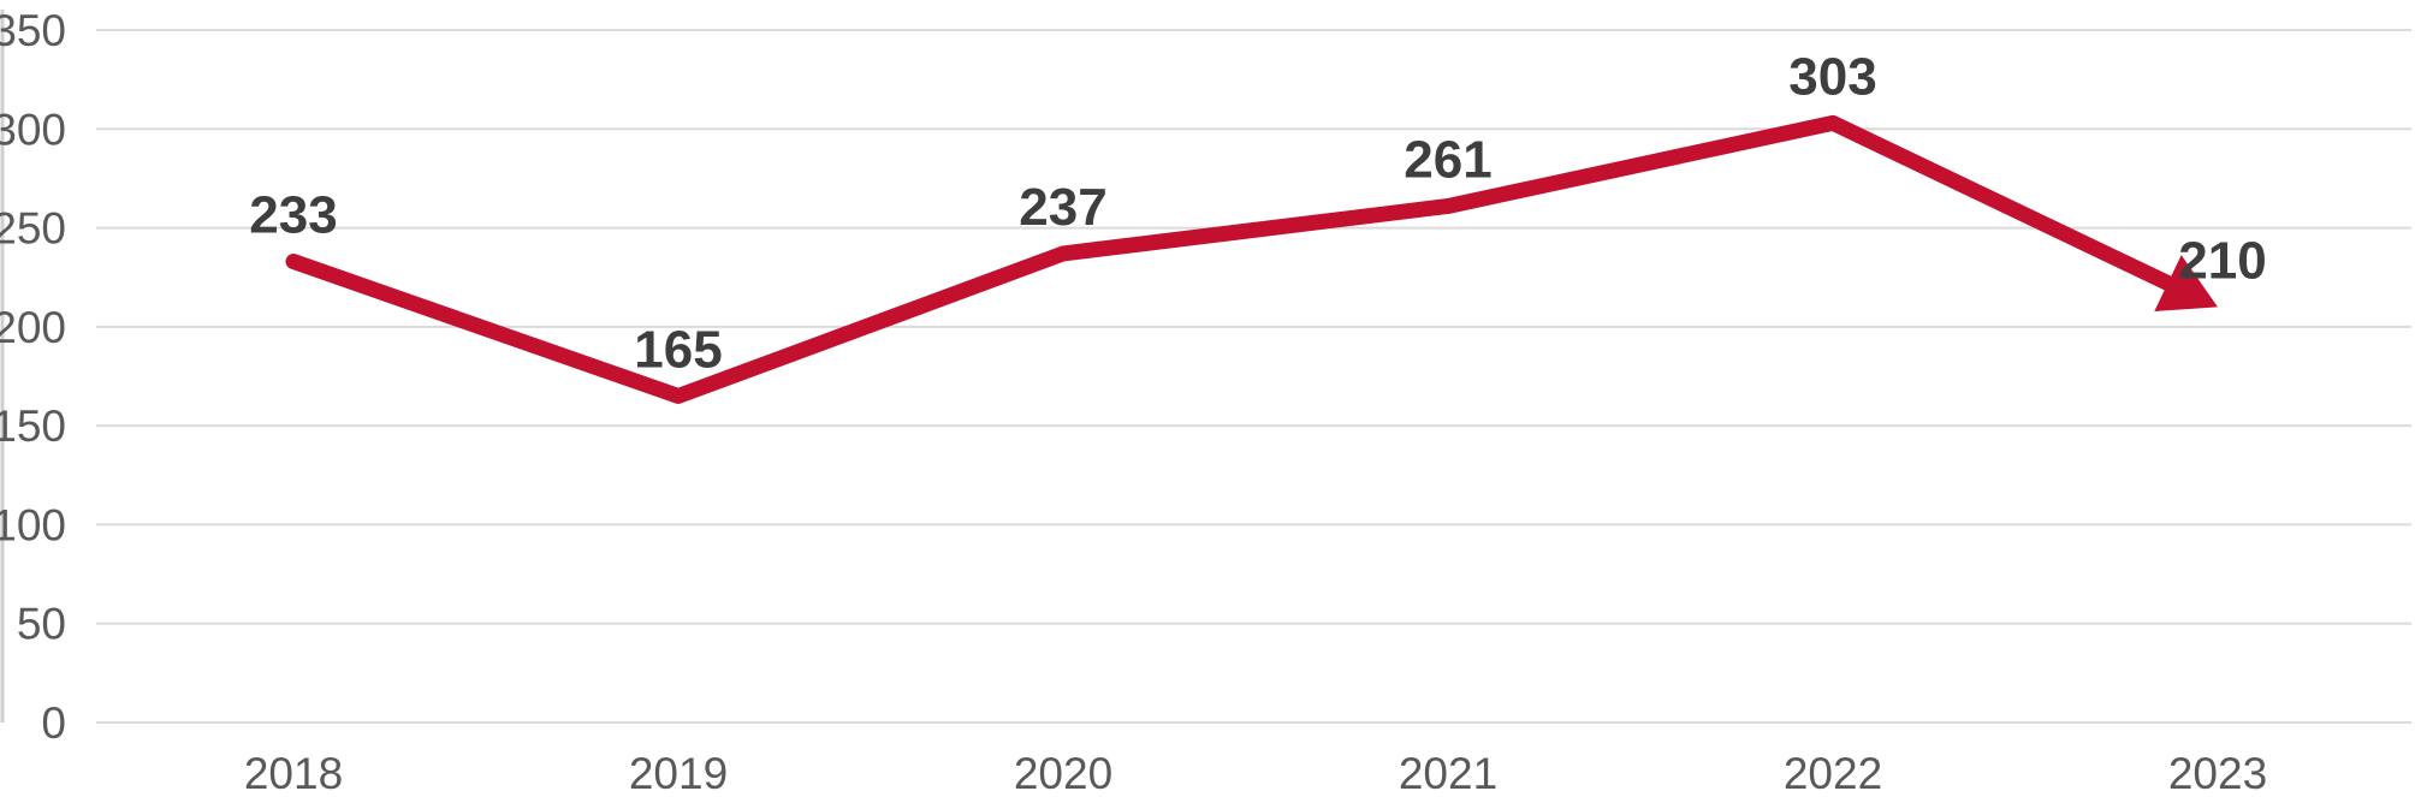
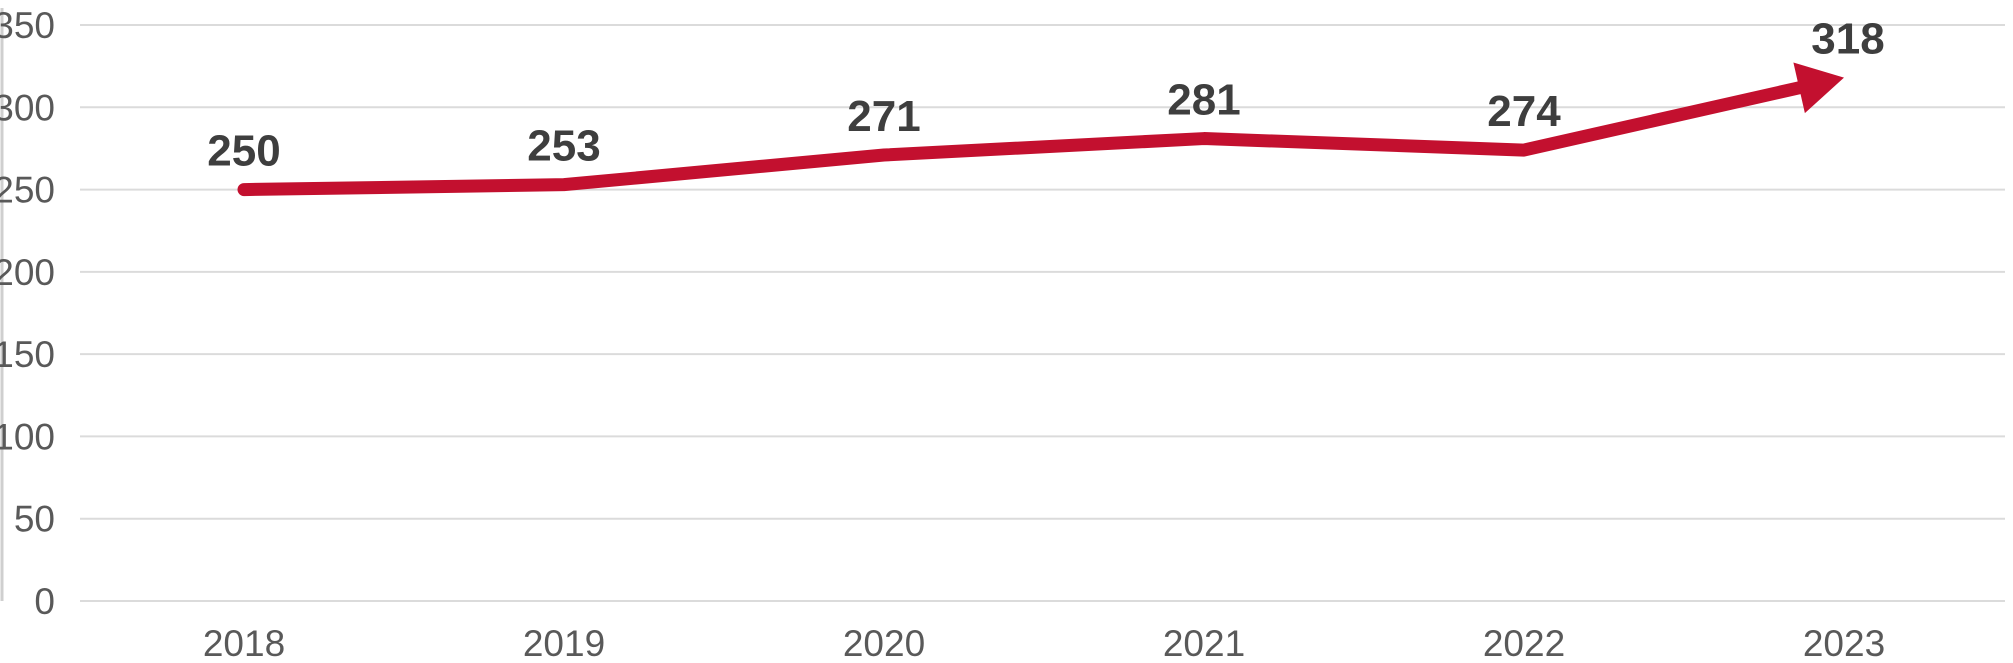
2018: 233 -> 250
2019: 165 -> 253
2020: 237 -> 271
2021: 261 -> 281
2022: 303 -> 274
2023: 210 -> 318
